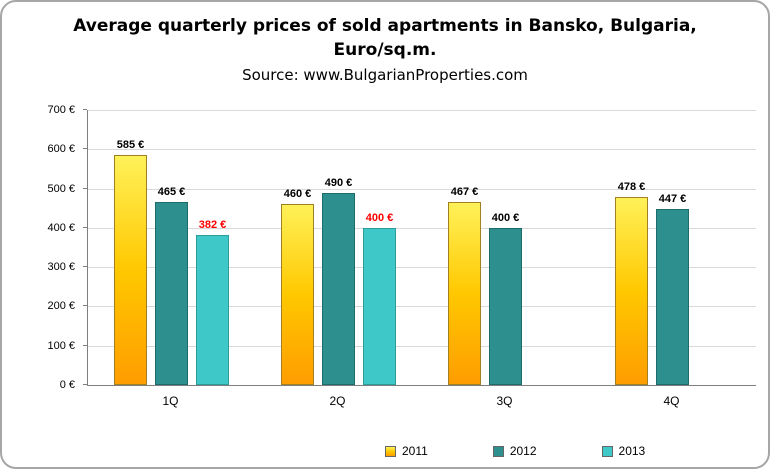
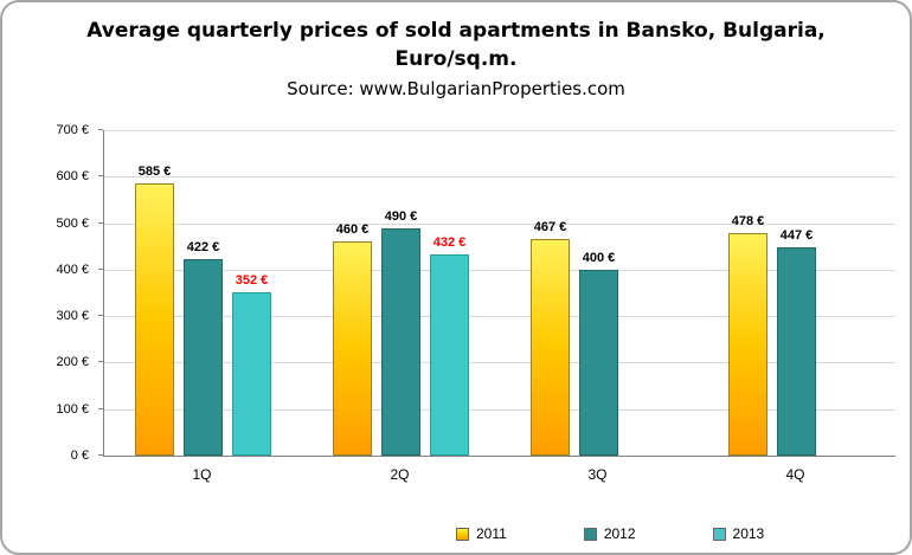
2012/1Q: 465 -> 422
2013/1Q: 382 -> 352
2013/2Q: 400 -> 432
